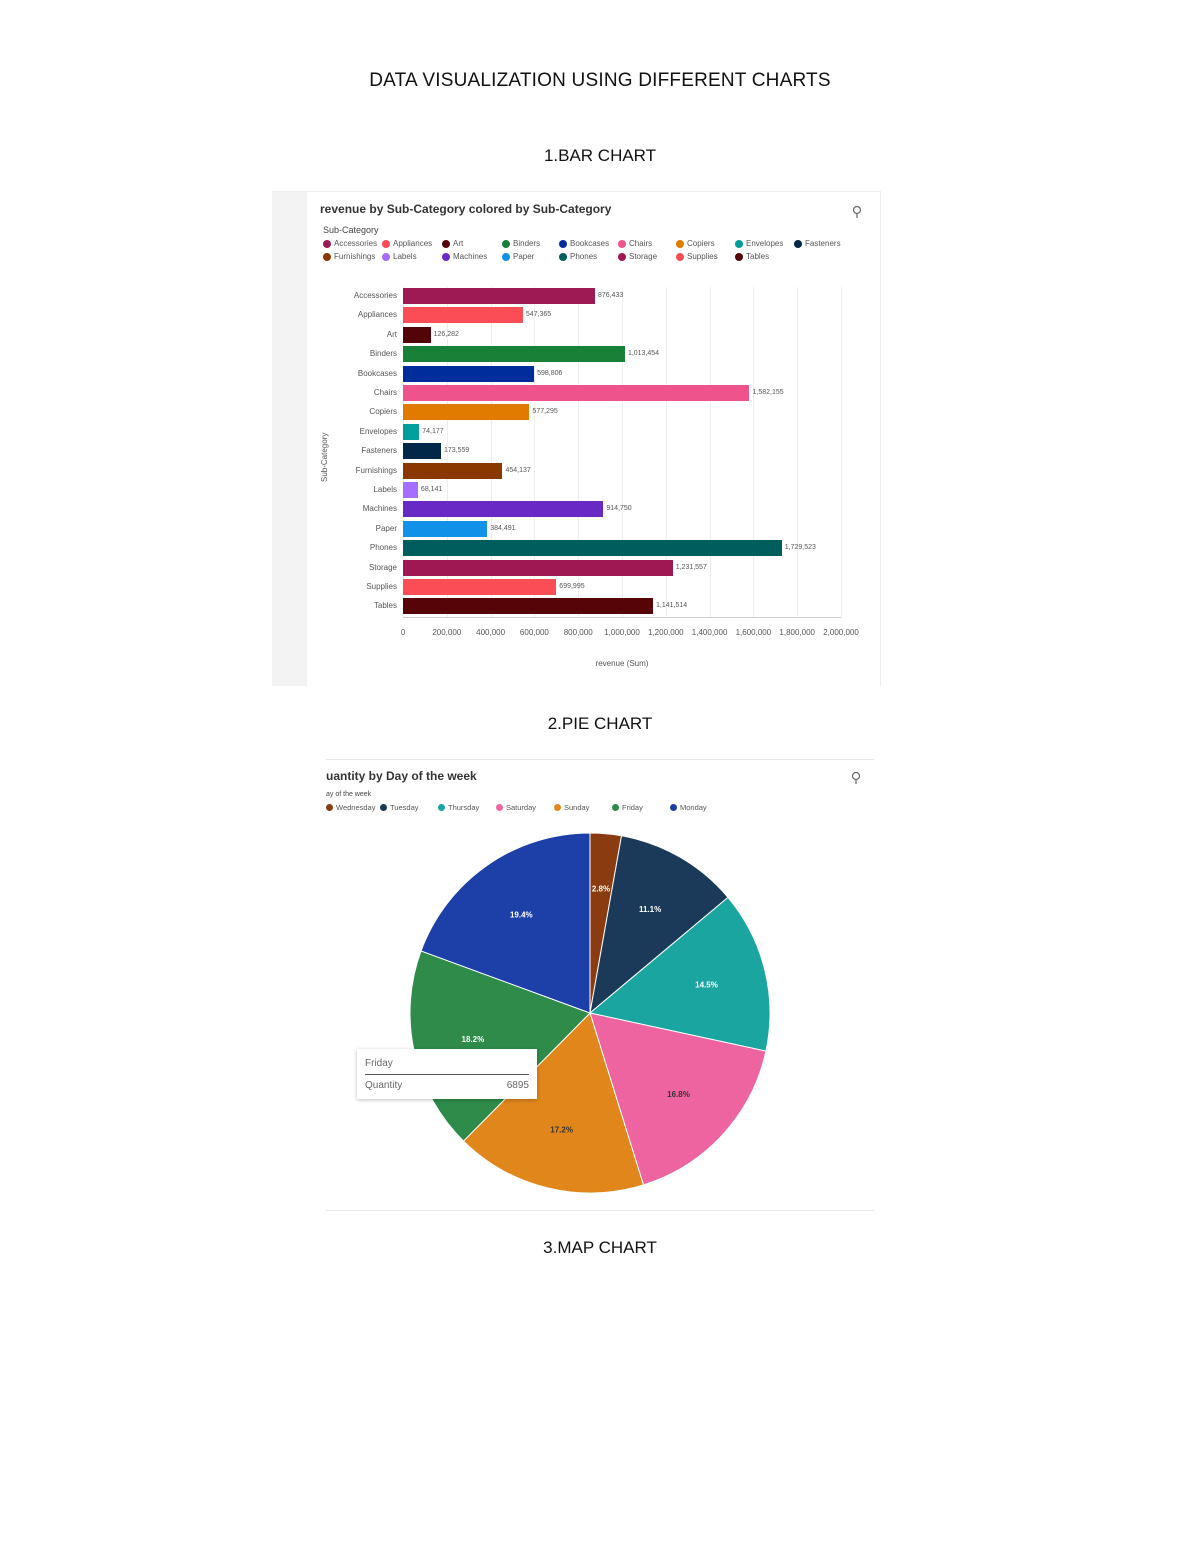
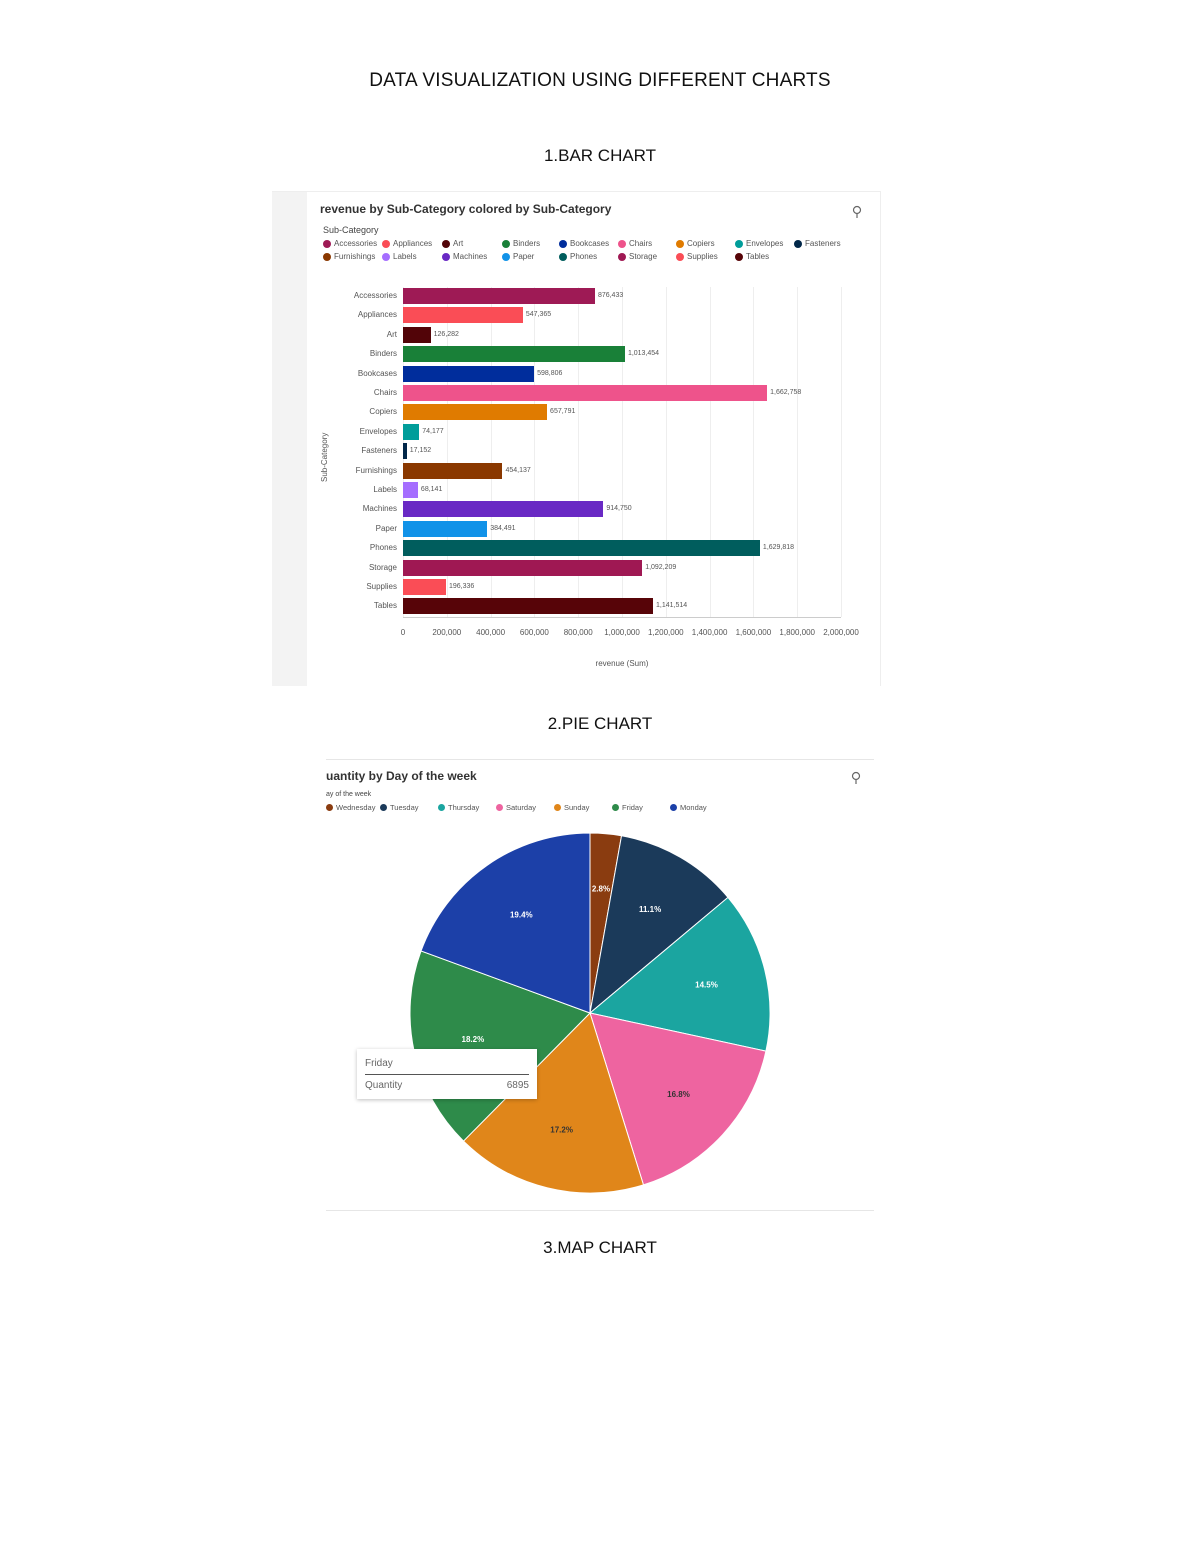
revenue by Sub-Category colored by Sub-Category/Chairs: 1,582,155 -> 1,662,758
revenue by Sub-Category colored by Sub-Category/Copiers: 577,295 -> 657,791
revenue by Sub-Category colored by Sub-Category/Fasteners: 173,559 -> 17,152
revenue by Sub-Category colored by Sub-Category/Phones: 1,729,523 -> 1,629,818
revenue by Sub-Category colored by Sub-Category/Storage: 1,231,557 -> 1,092,209
revenue by Sub-Category colored by Sub-Category/Supplies: 699,995 -> 196,336
